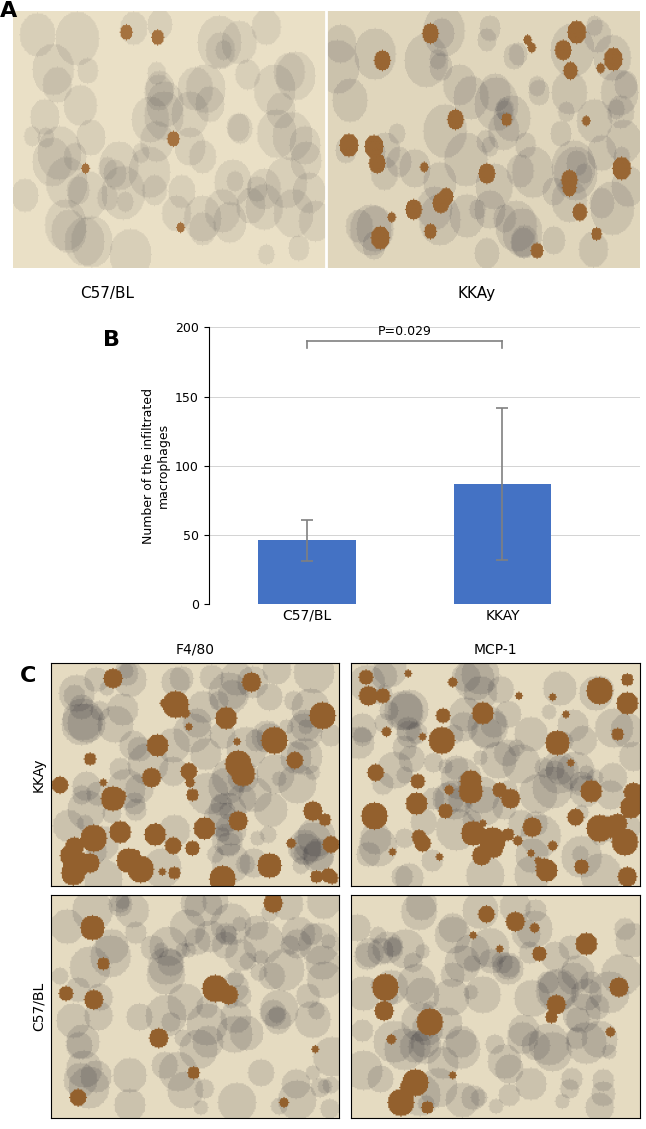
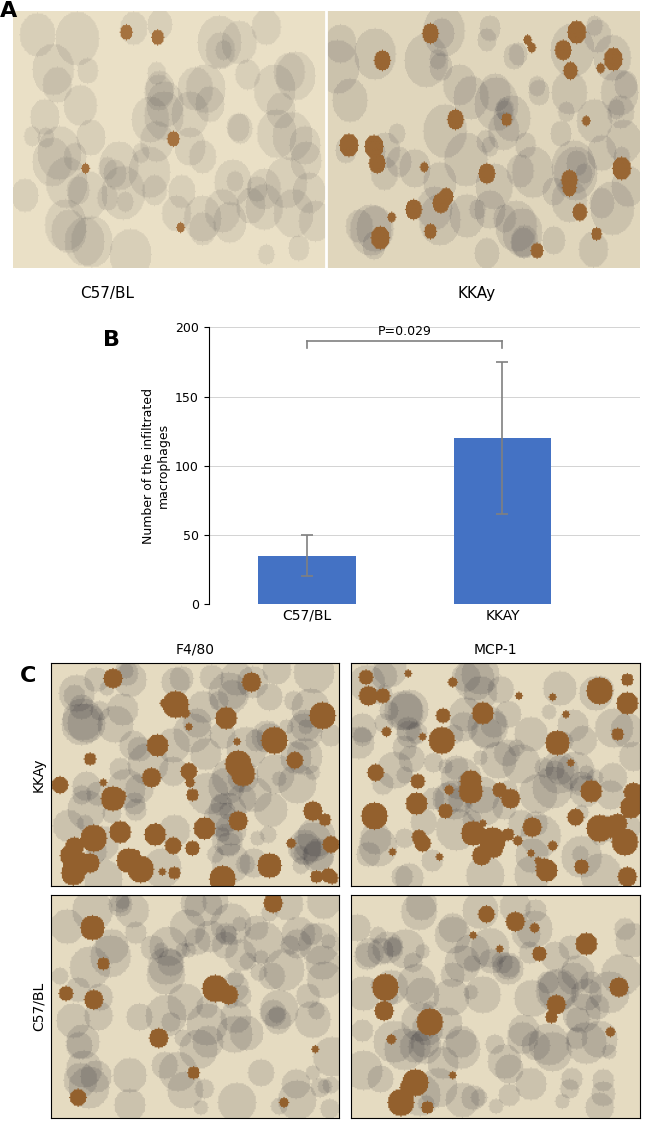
C57/BL: 46 -> 35
KKAY: 87 -> 120
